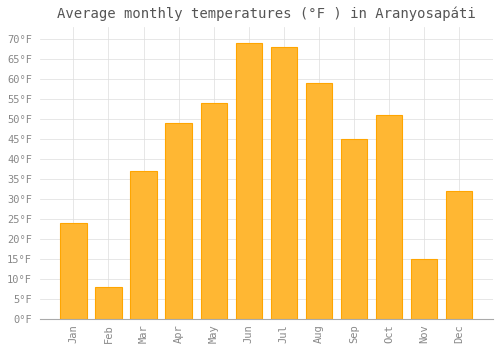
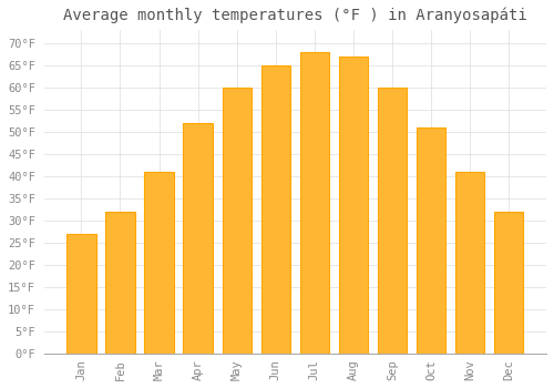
Jan: 24°F -> 27°F
Feb: 8°F -> 32°F
Mar: 37°F -> 41°F
Apr: 49°F -> 52°F
May: 54°F -> 60°F
Jun: 69°F -> 65°F
Aug: 59°F -> 67°F
Sep: 45°F -> 60°F
Nov: 15°F -> 41°F
